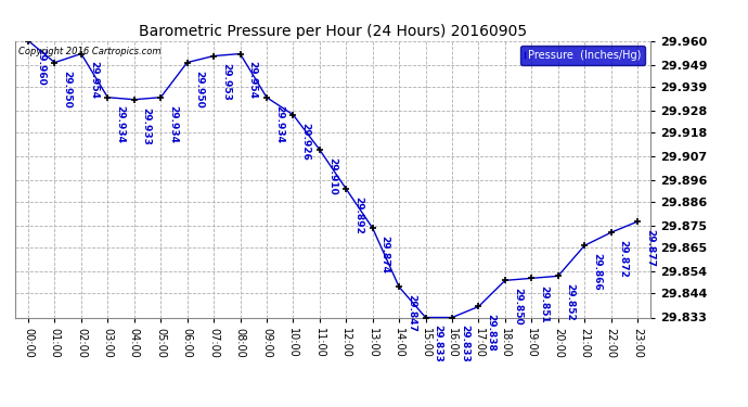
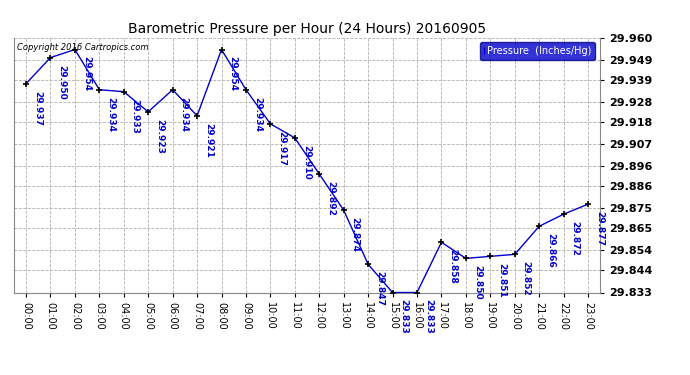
00:00: 29.960 -> 29.937
05:00: 29.934 -> 29.923
06:00: 29.950 -> 29.934
07:00: 29.953 -> 29.921
10:00: 29.926 -> 29.917
17:00: 29.838 -> 29.858
